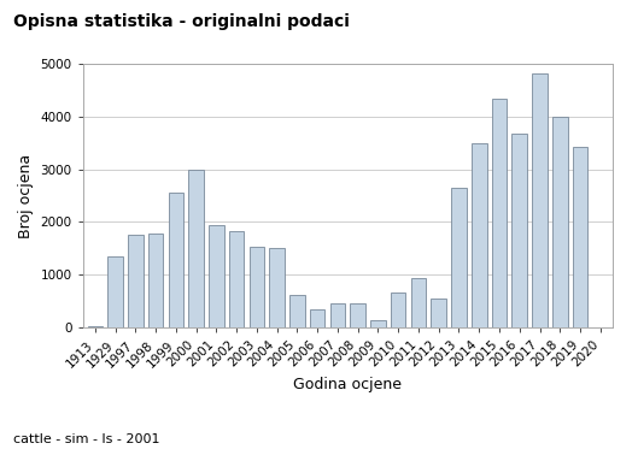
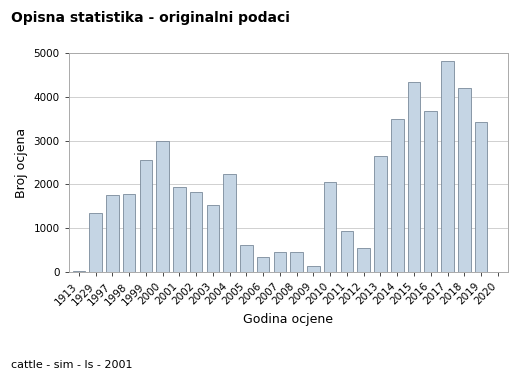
2004: 1510 -> 2250
2010: 660 -> 2050
2018: 3990 -> 4200
